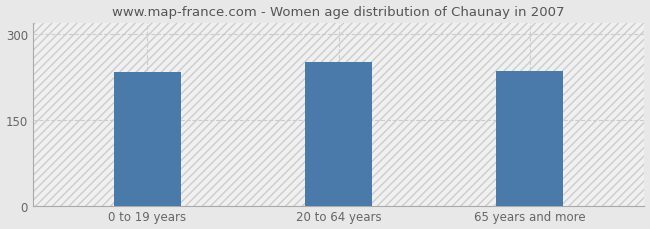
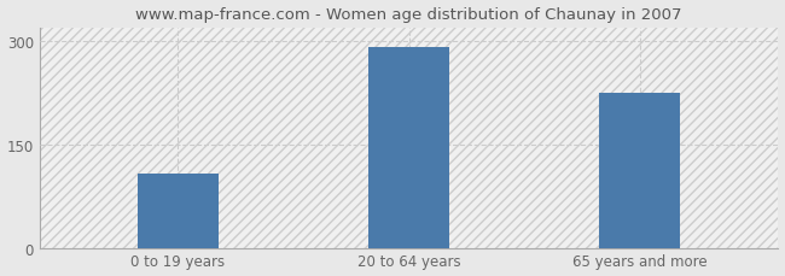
0 to 19 years: 234 -> 107
20 to 64 years: 252 -> 291
65 years and more: 236 -> 225
